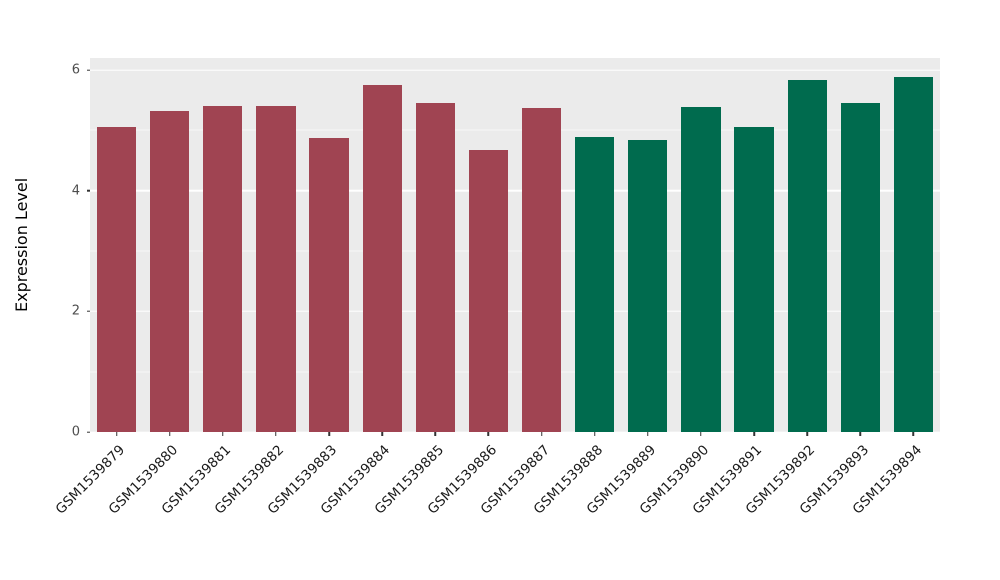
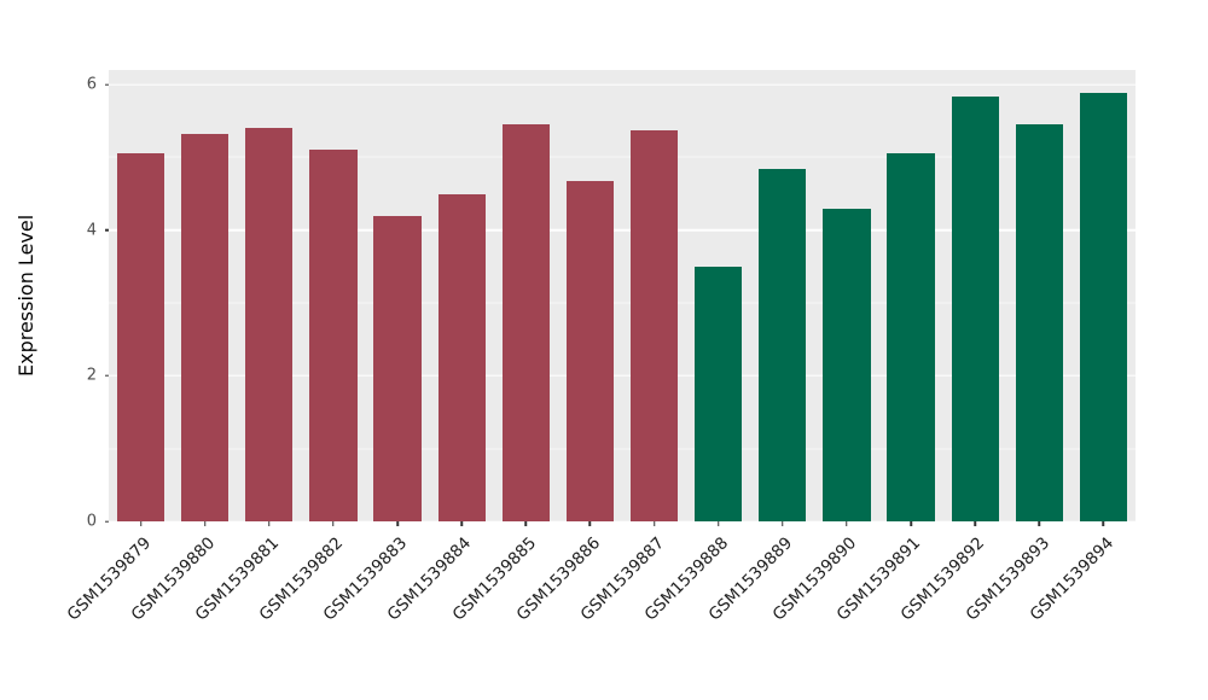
GSM1539882: 5.4 -> 5.1
GSM1539883: 4.9 -> 4.2
GSM1539884: 5.8 -> 4.5
GSM1539888: 4.9 -> 3.5
GSM1539890: 5.4 -> 4.3
